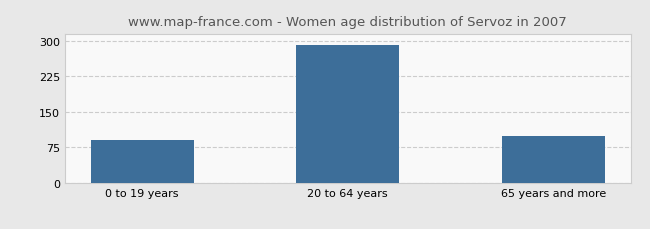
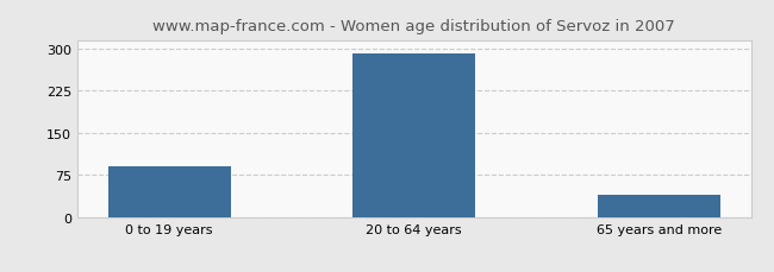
65 years and more: 100 -> 40
